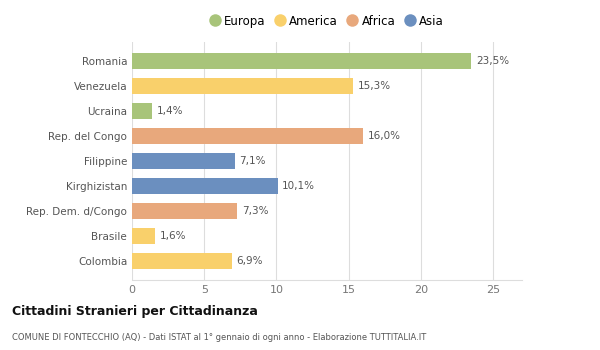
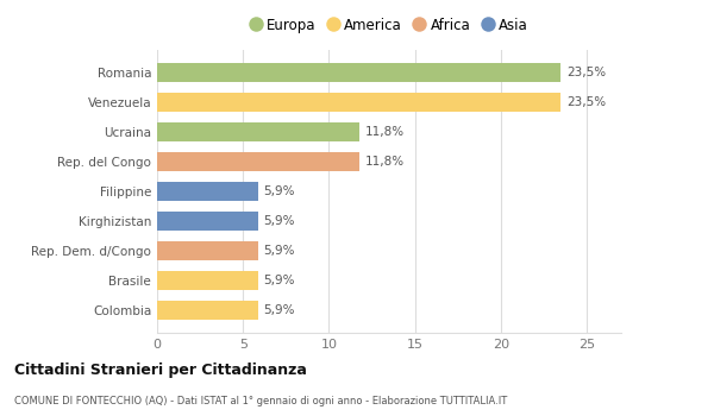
Venezuela: 15,3% -> 23,5%
Ucraina: 1,4% -> 11,8%
Rep. del Congo: 16,0% -> 11,8%
Filippine: 7,1% -> 5,9%
Kirghizistan: 10,1% -> 5,9%
Rep. Dem. d/Congo: 7,3% -> 5,9%
Brasile: 1,6% -> 5,9%
Colombia: 6,9% -> 5,9%
